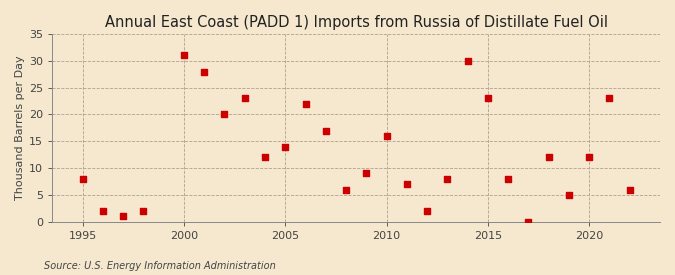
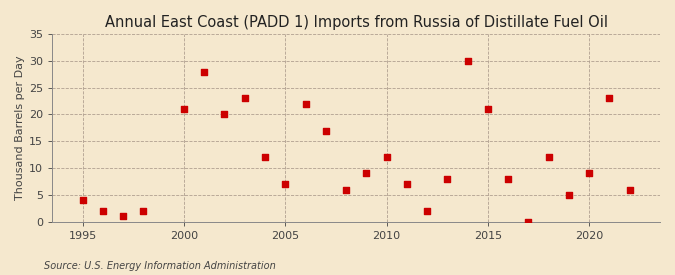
1995: 8 -> 4
2000: 31 -> 21
2005: 14 -> 7
2010: 16 -> 12
2015: 23 -> 21
2020: 12 -> 9
